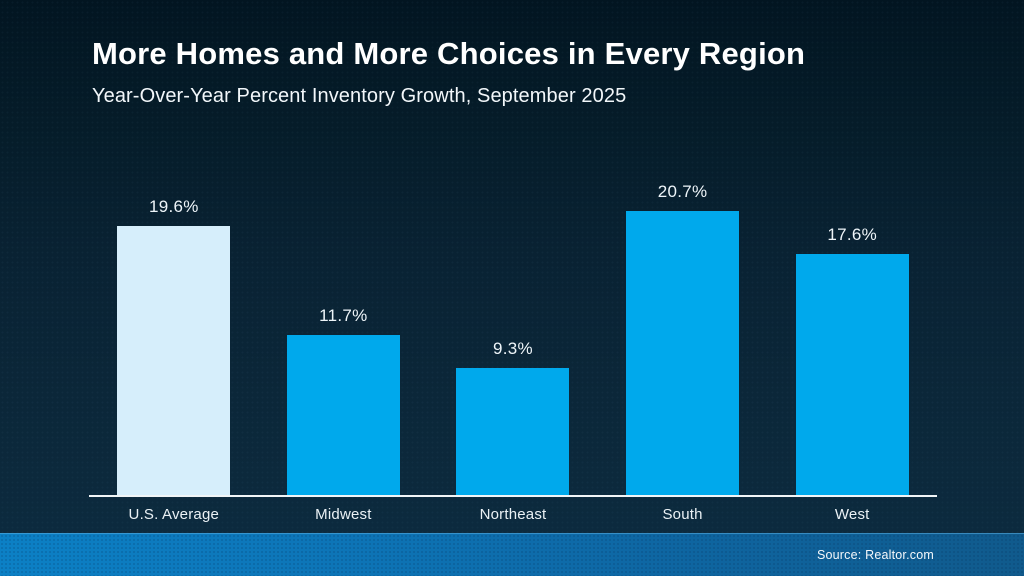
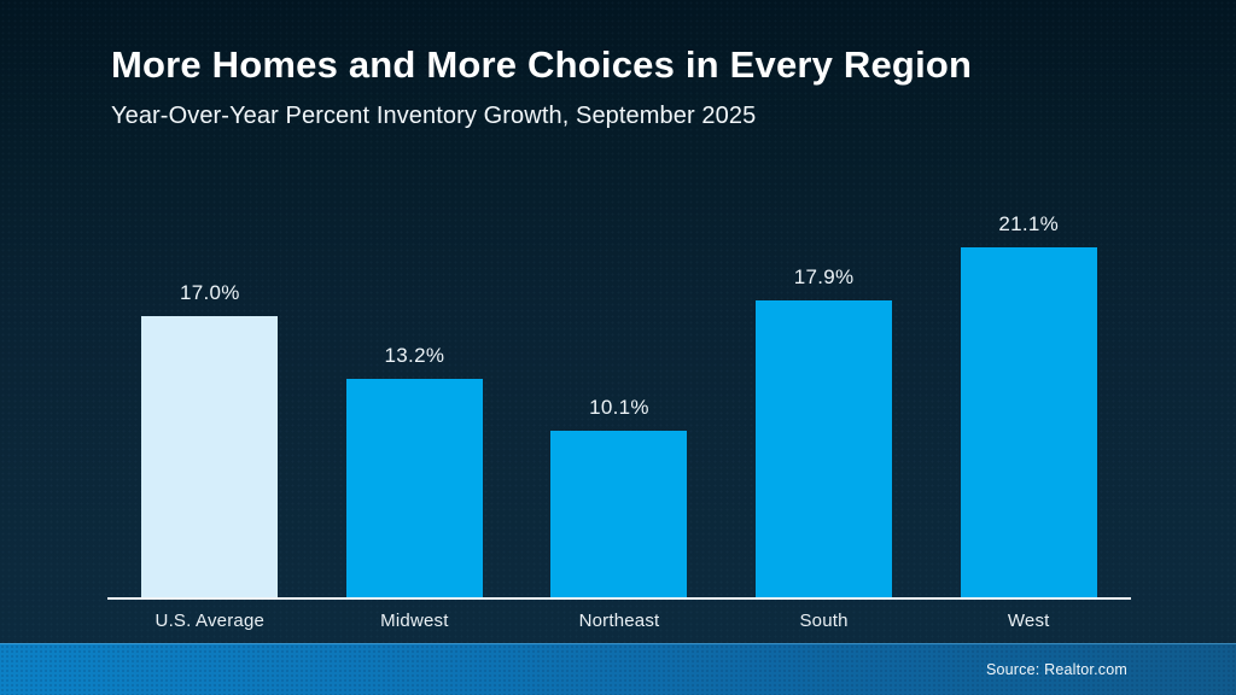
U.S. Average: 19.6% -> 17.0%
Midwest: 11.7% -> 13.2%
Northeast: 9.3% -> 10.1%
South: 20.7% -> 17.9%
West: 17.6% -> 21.1%
